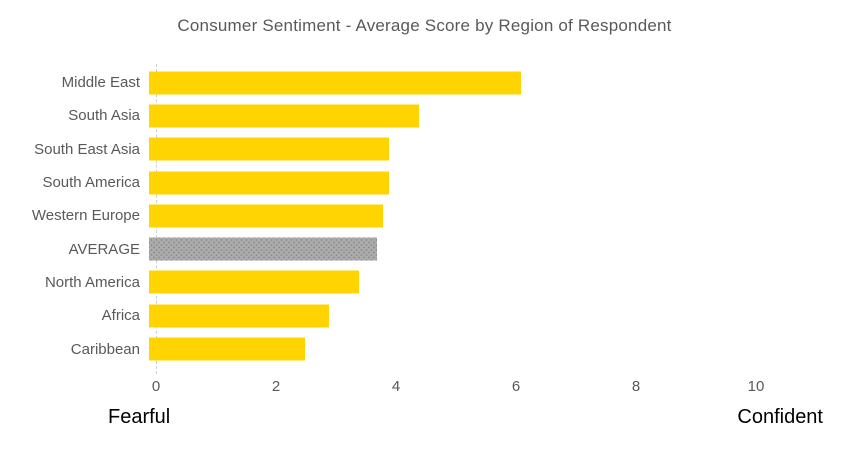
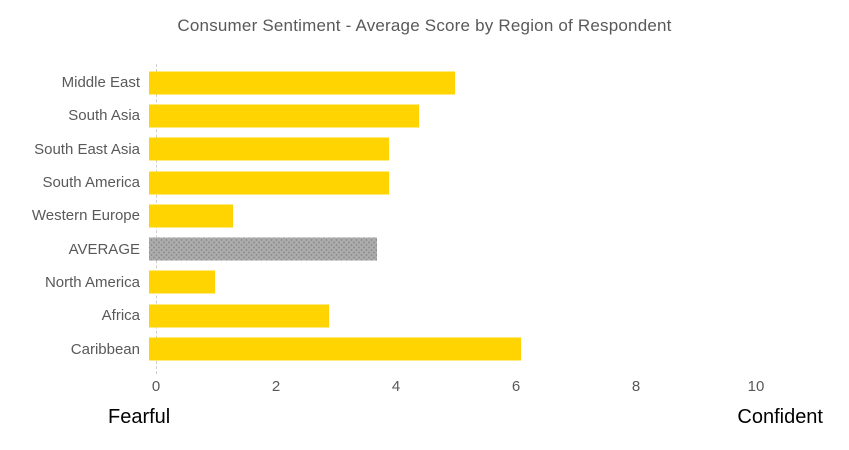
Middle East: 6.2 -> 5.1
Western Europe: 3.9 -> 1.4
North America: 3.5 -> 1.1
Caribbean: 2.6 -> 6.2
